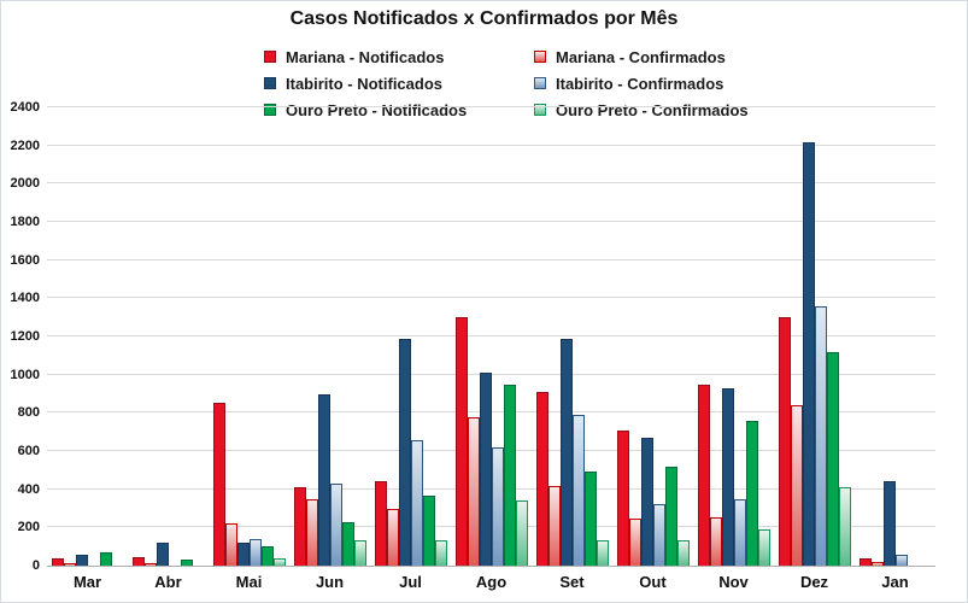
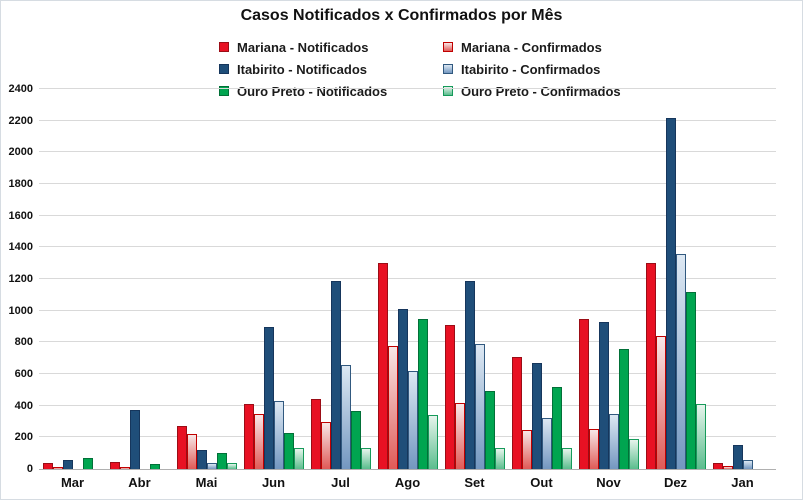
Itabirito - Notificados/Abr: 120 -> 370
Mariana - Notificados/Mai: 850 -> 270
Itabirito - Confirmados/Mai: 140 -> 40
Itabirito - Notificados/Jan: 440 -> 150
